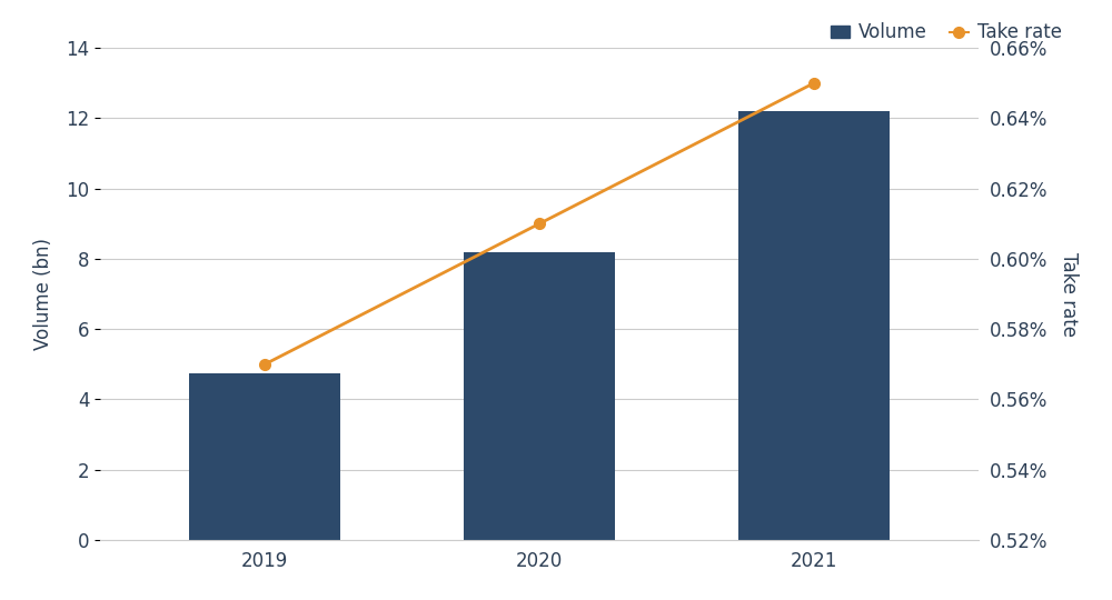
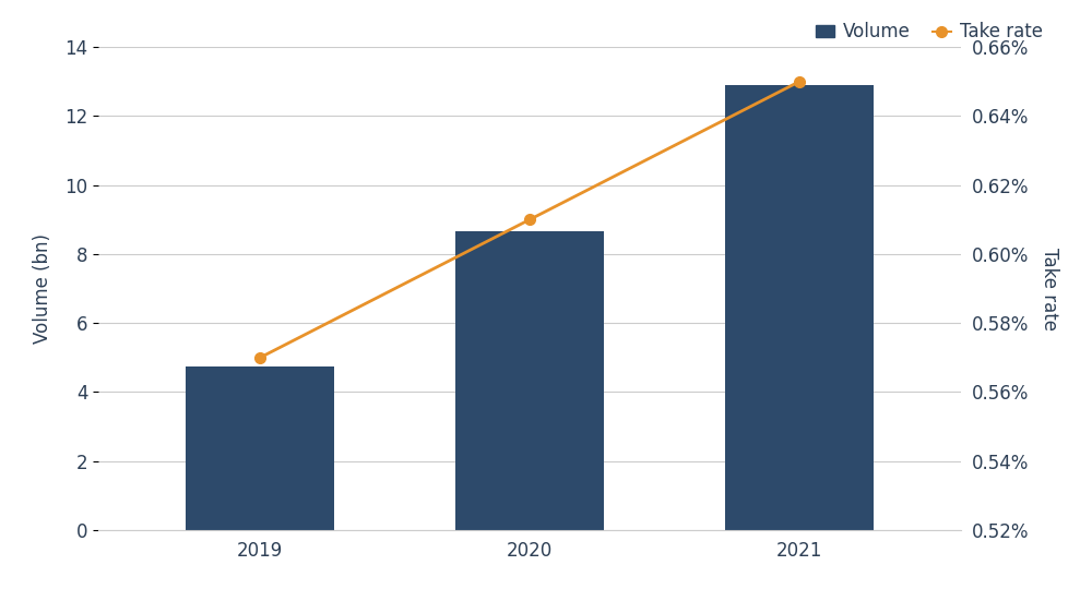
Volume/2020: 8.20 -> 8.65
Volume/2021: 12.20 -> 12.90
